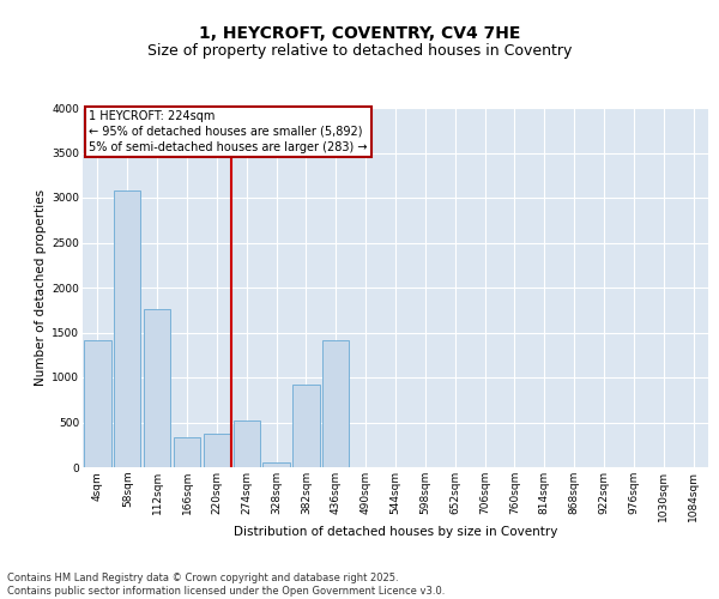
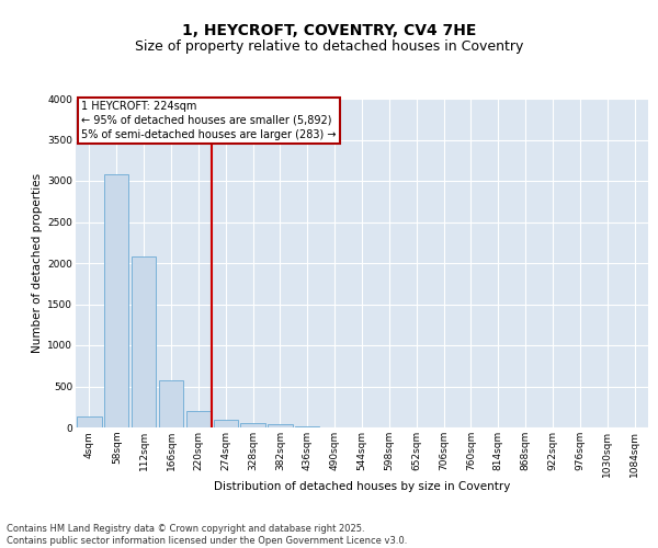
4sqm: 1420 -> 130
112sqm: 1760 -> 2080
166sqm: 340 -> 580
220sqm: 380 -> 200
274sqm: 520 -> 90
382sqm: 920 -> 40
436sqm: 1420 -> 20
